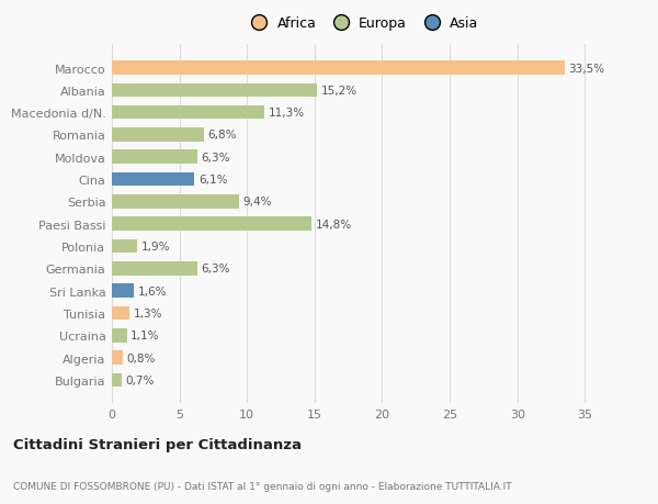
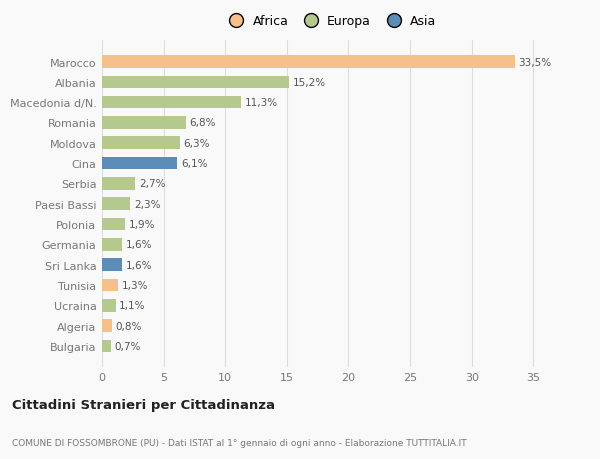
Serbia: 9,4% -> 2,7%
Paesi Bassi: 14,8% -> 2,3%
Germania: 6,3% -> 1,6%
